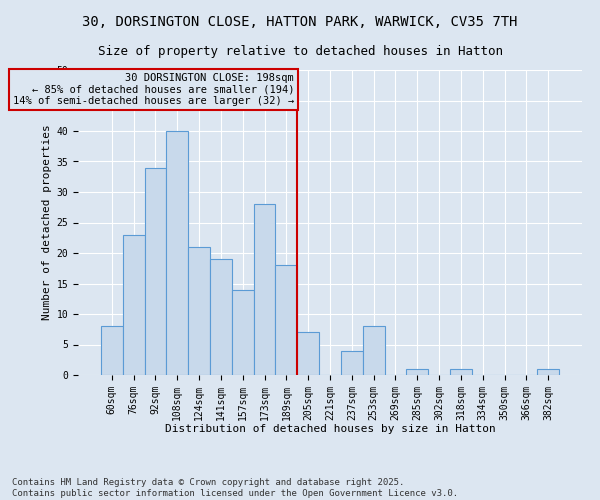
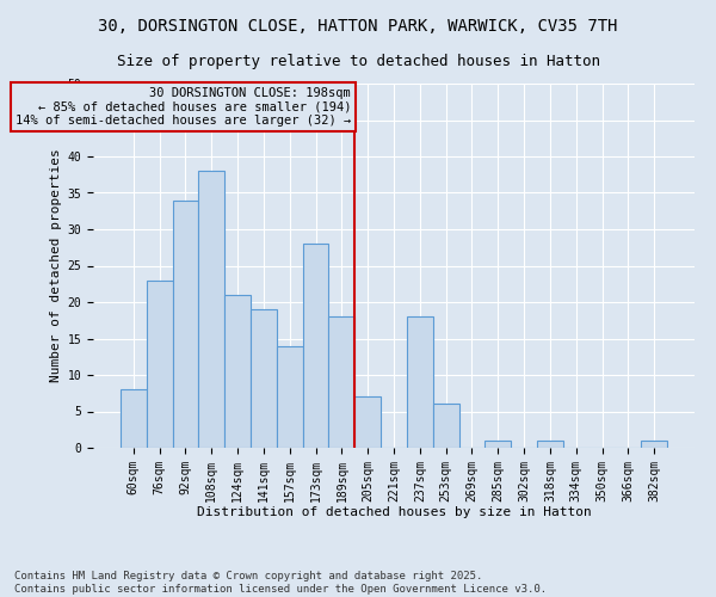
108sqm: 40 -> 38
237sqm: 4 -> 18
253sqm: 8 -> 6
